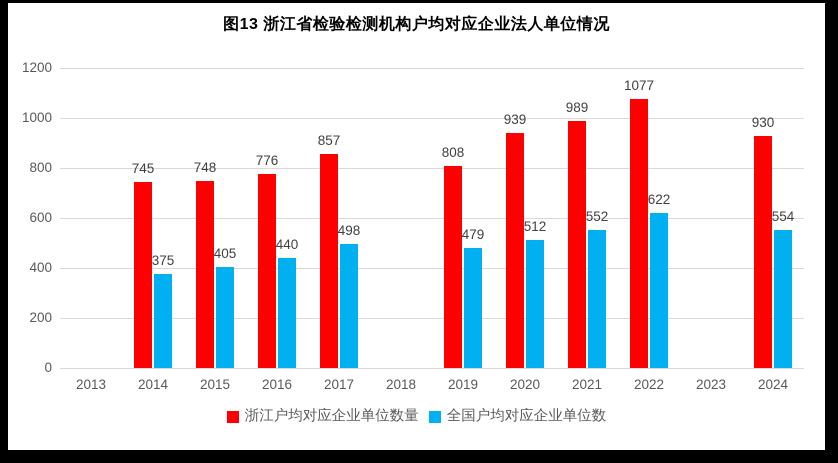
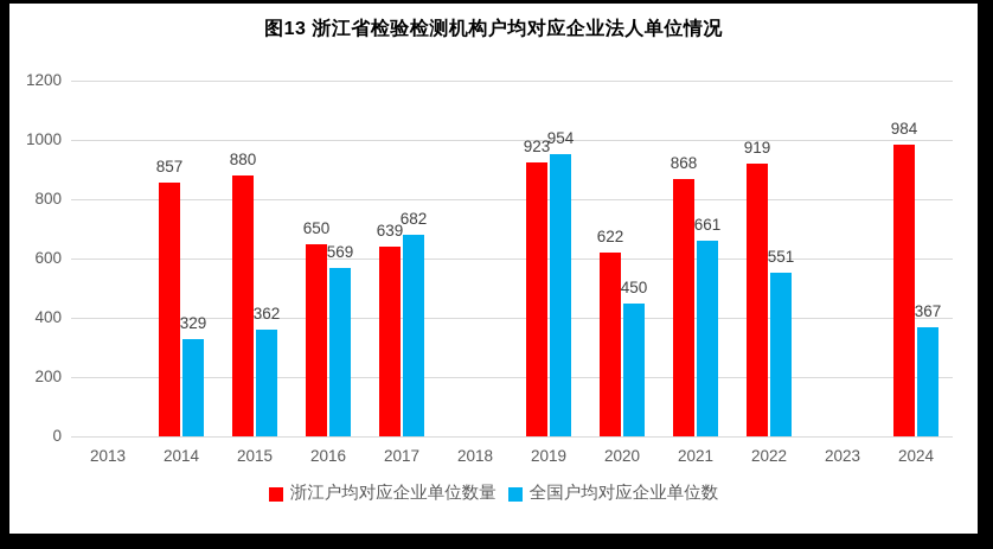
浙江户均对应企业单位数量/2014: 745 -> 857
全国户均对应企业单位数/2014: 375 -> 329
浙江户均对应企业单位数量/2015: 748 -> 880
全国户均对应企业单位数/2015: 405 -> 362
浙江户均对应企业单位数量/2016: 776 -> 650
全国户均对应企业单位数/2016: 440 -> 569
浙江户均对应企业单位数量/2017: 857 -> 639
全国户均对应企业单位数/2017: 498 -> 682
浙江户均对应企业单位数量/2019: 808 -> 923
全国户均对应企业单位数/2019: 479 -> 954
浙江户均对应企业单位数量/2020: 939 -> 622
全国户均对应企业单位数/2020: 512 -> 450
浙江户均对应企业单位数量/2021: 989 -> 868
全国户均对应企业单位数/2021: 552 -> 661
浙江户均对应企业单位数量/2022: 1077 -> 919
全国户均对应企业单位数/2022: 622 -> 551
浙江户均对应企业单位数量/2024: 930 -> 984
全国户均对应企业单位数/2024: 554 -> 367
